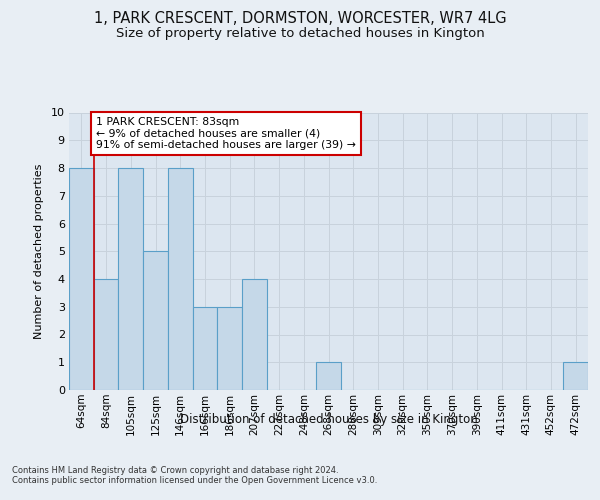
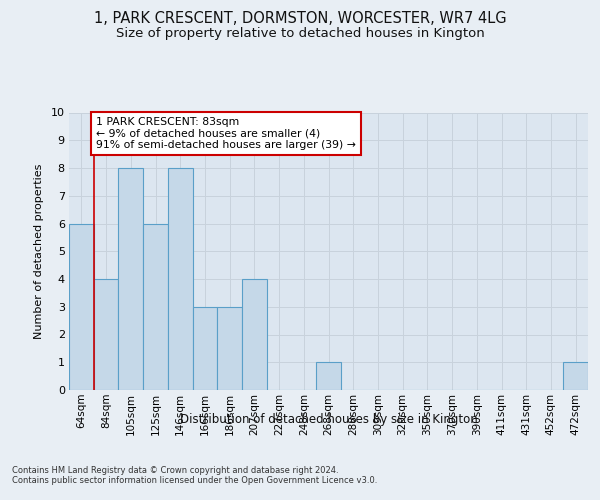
64sqm: 8 -> 6
125sqm: 5 -> 6
